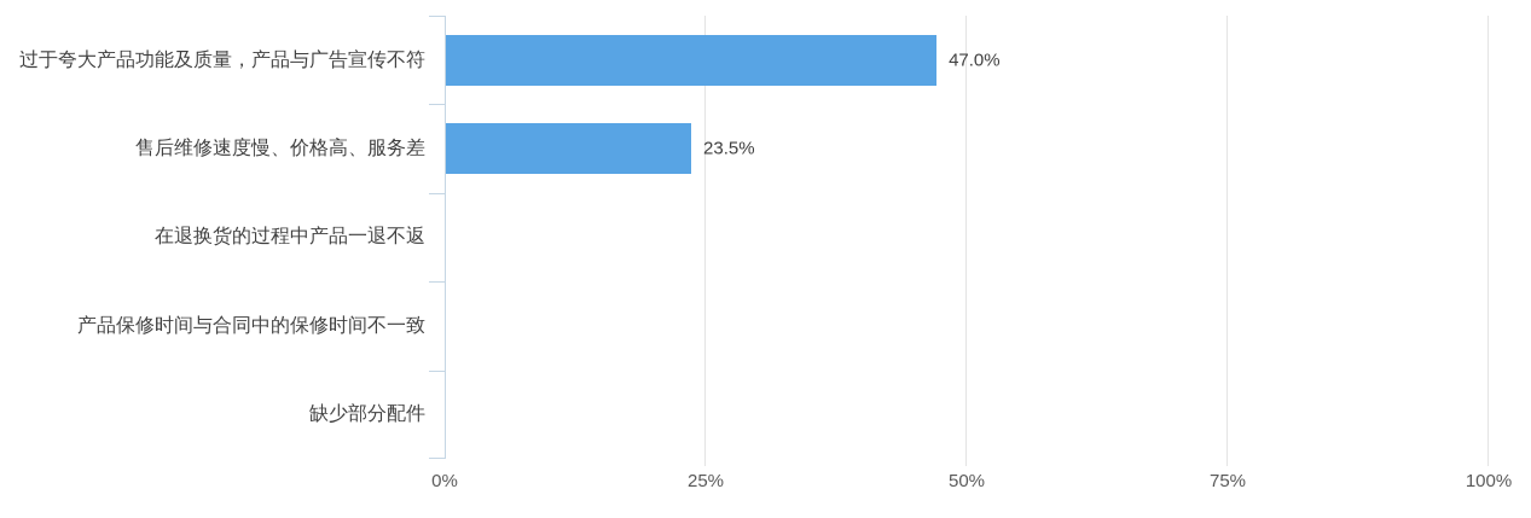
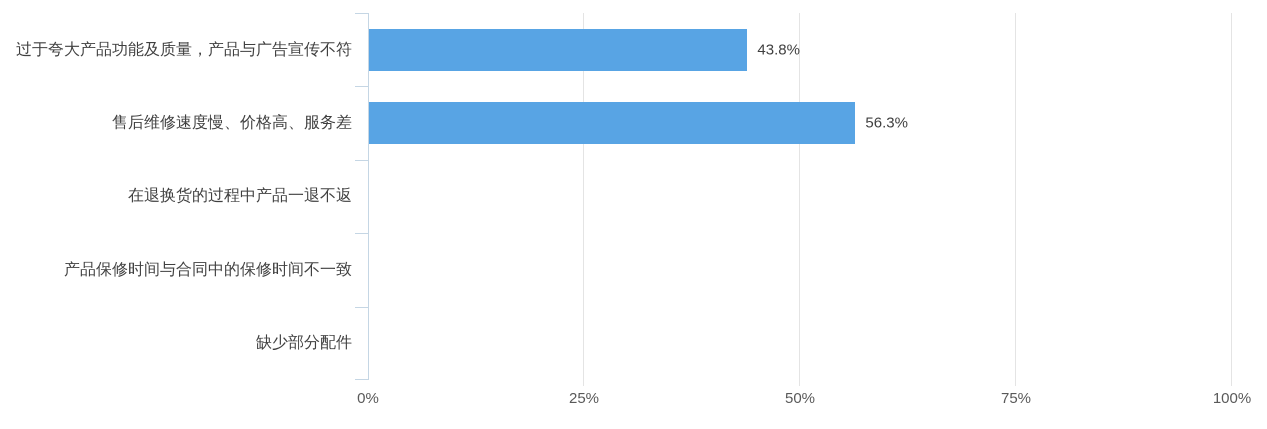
过于夸大产品功能及质量，产品与广告宣传不符: 47.0% -> 43.8%
售后维修速度慢、价格高、服务差: 23.5% -> 56.3%
